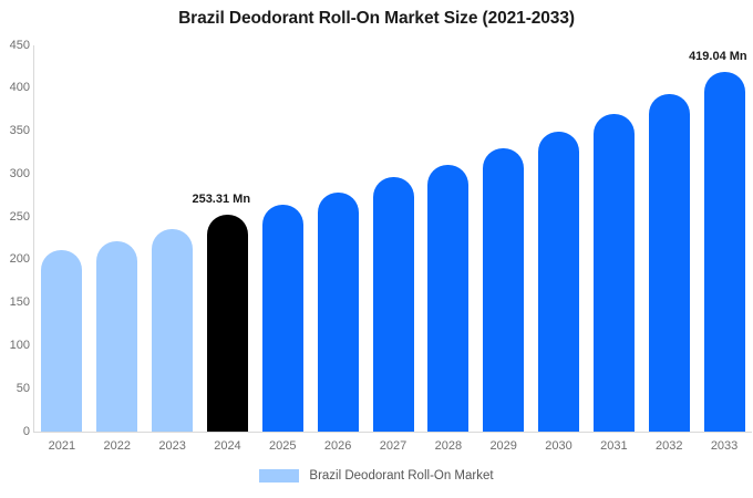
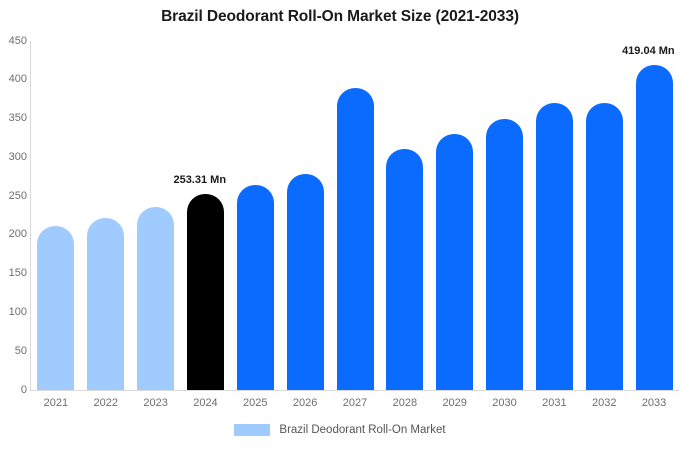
2027: 300 -> 390
2032: 390 -> 370
